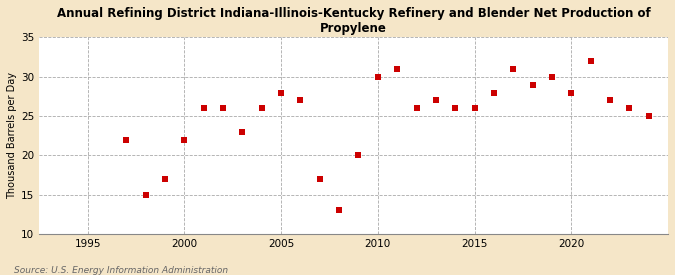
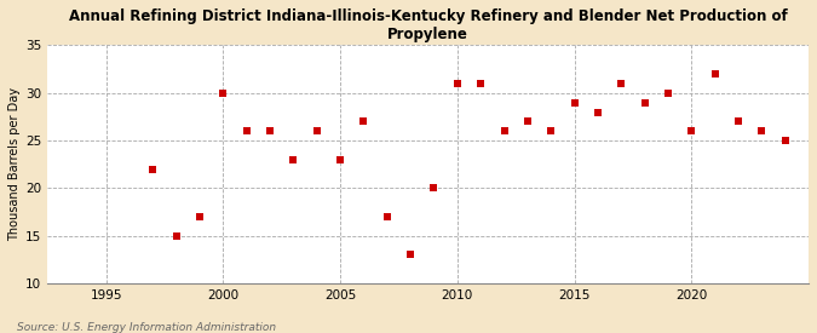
2000: 22 -> 30
2005: 28 -> 23
2010: 30 -> 31
2015: 26 -> 29
2020: 28 -> 26
